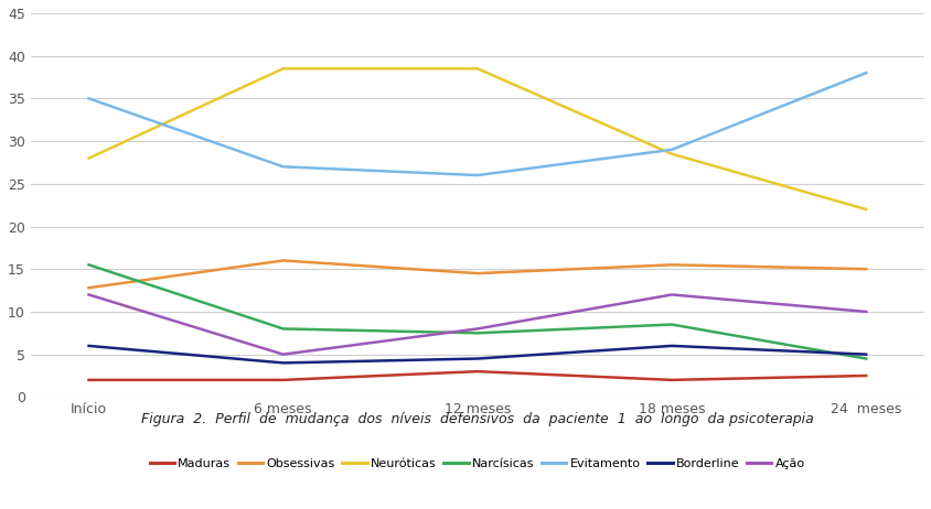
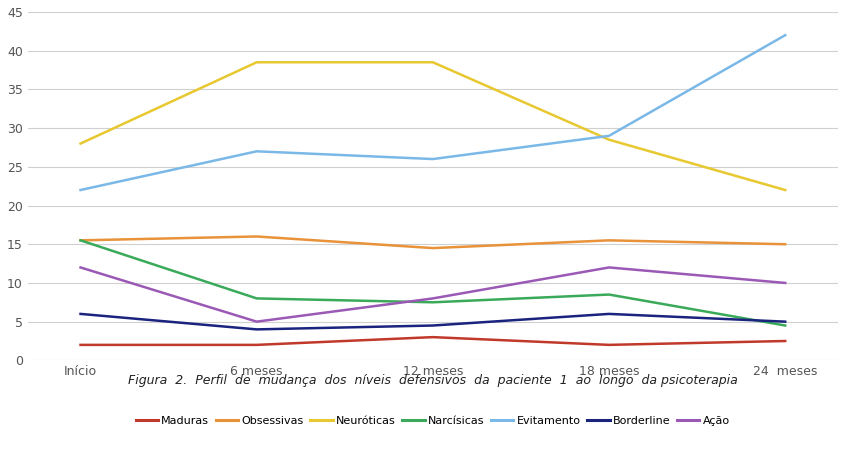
Obsessivas/Início: 12.8 -> 15.5
Evitamento/Início: 35 -> 22
Evitamento/24 meses: 38 -> 42
